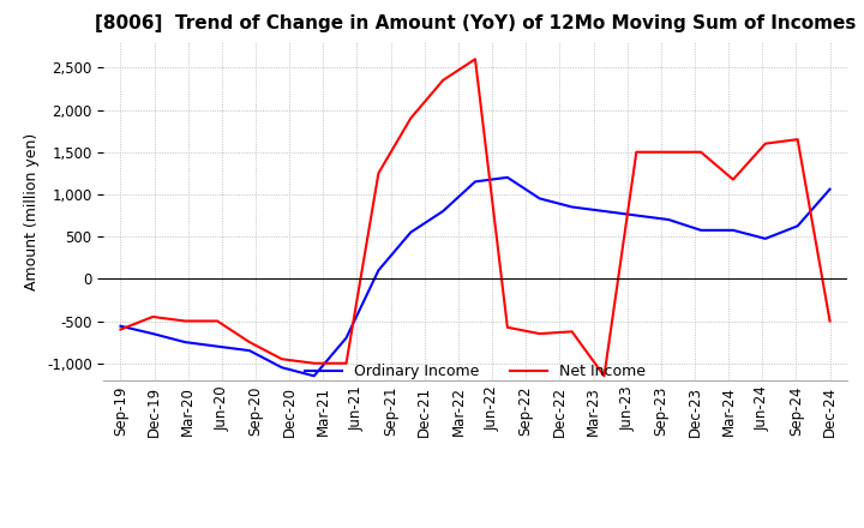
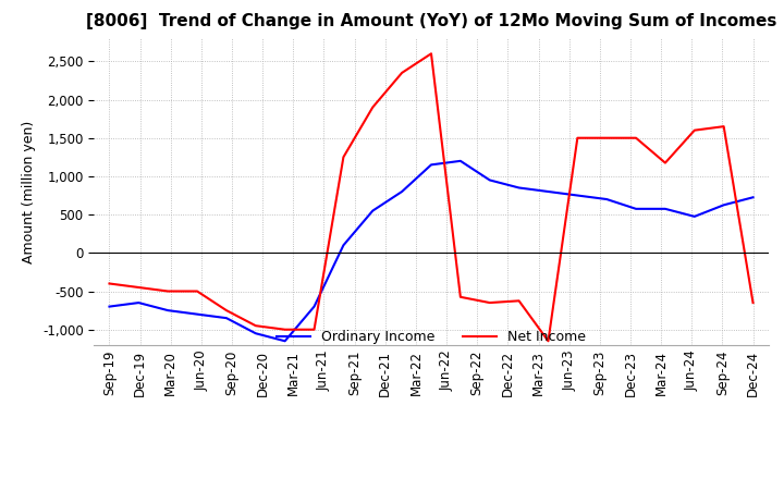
Ordinary Income/Sep-19: -560 -> -700
Net Income/Sep-19: -600 -> -400
Ordinary Income/Dec-24: 1,060 -> 720
Net Income/Dec-24: -500 -> -650
